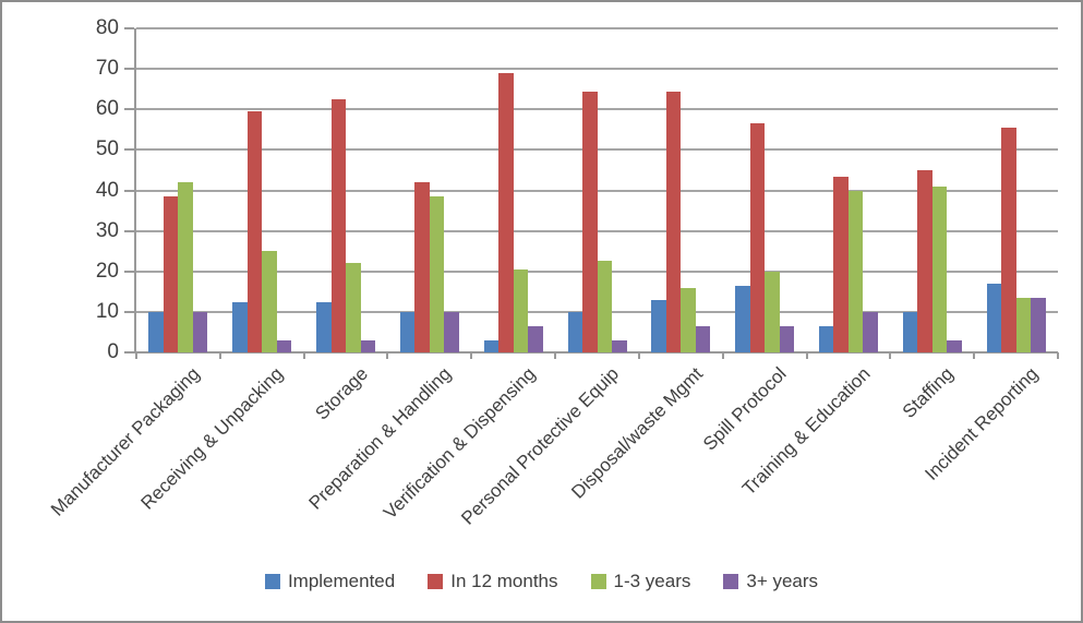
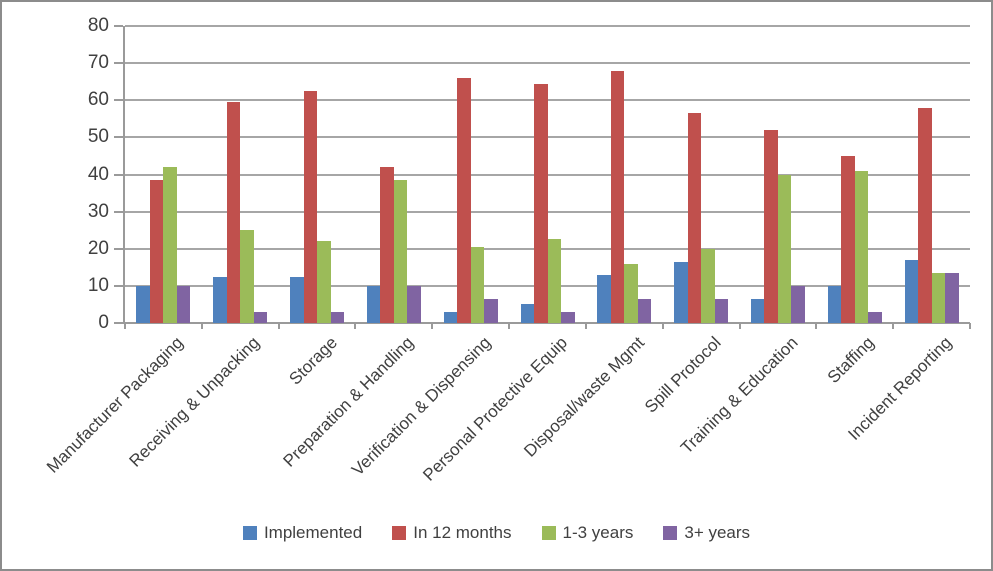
In 12 months/Verification & Dispensing: 69 -> 66
Implemented/Personal Protective Equip: 10 -> 5
In 12 months/Disposal/waste Mgmt: 64 -> 68
In 12 months/Training & Education: 44 -> 52
In 12 months/Incident Reporting: 56 -> 58
